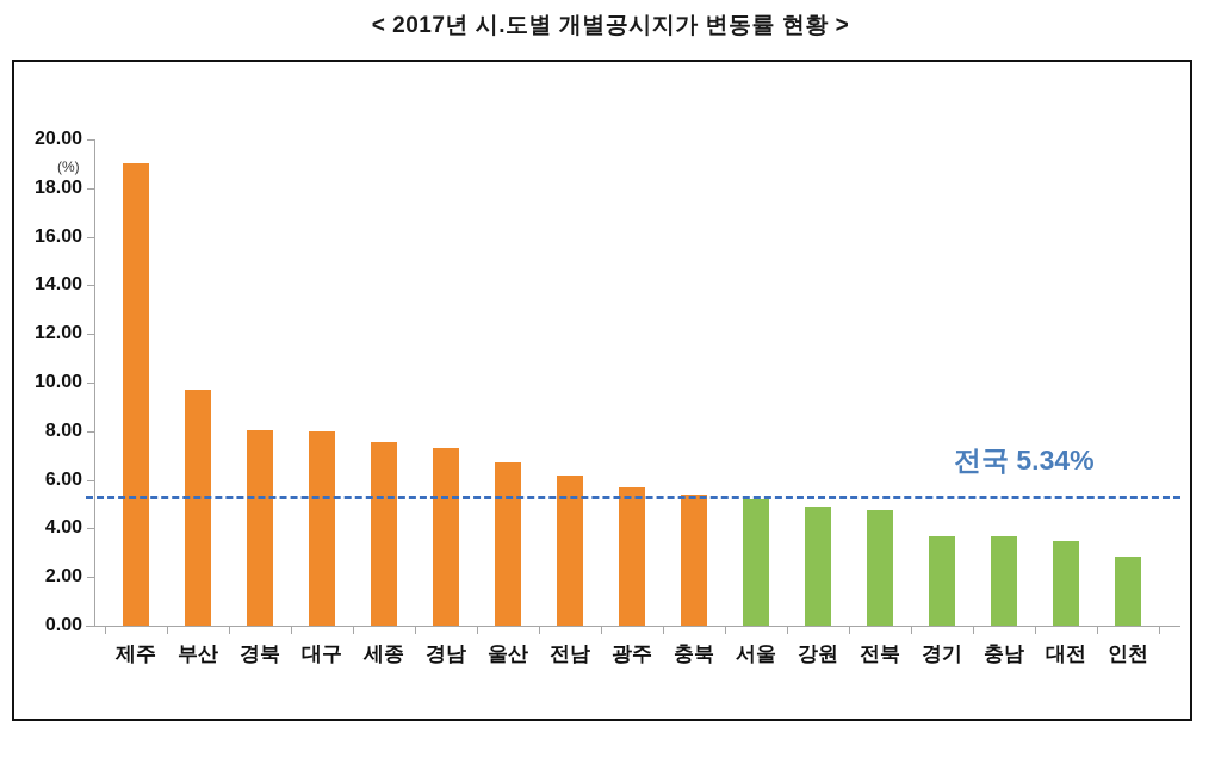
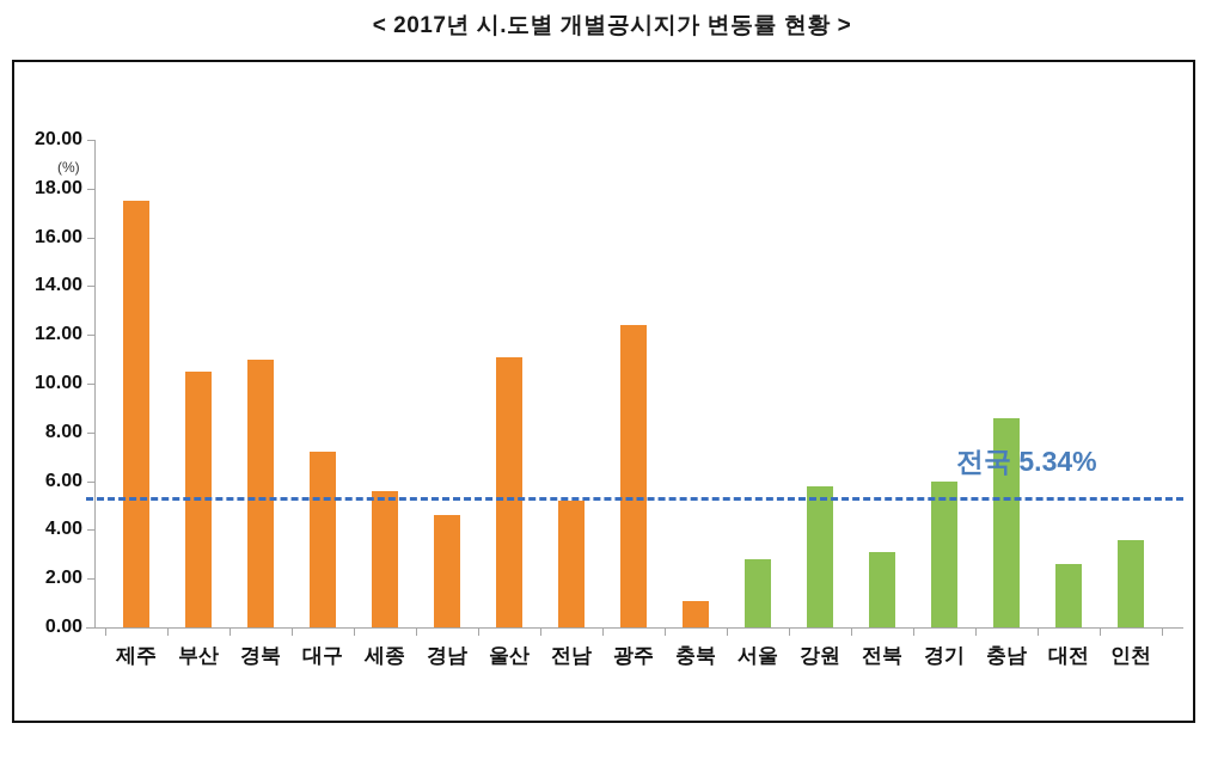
제주: 19.0 -> 17.5
부산: 9.7 -> 10.5
경북: 8.1 -> 11.0
대구: 8.0 -> 7.2
세종: 7.5 -> 5.6
경남: 7.3 -> 4.6
울산: 6.7 -> 11.1
전남: 6.2 -> 5.2
광주: 5.7 -> 12.4
충북: 5.4 -> 1.1
서울: 5.2 -> 2.8
강원: 4.9 -> 5.8
전북: 4.8 -> 3.1
경기: 3.7 -> 6.0
충남: 3.7 -> 8.6
대전: 3.5 -> 2.6
인천: 2.9 -> 3.6
